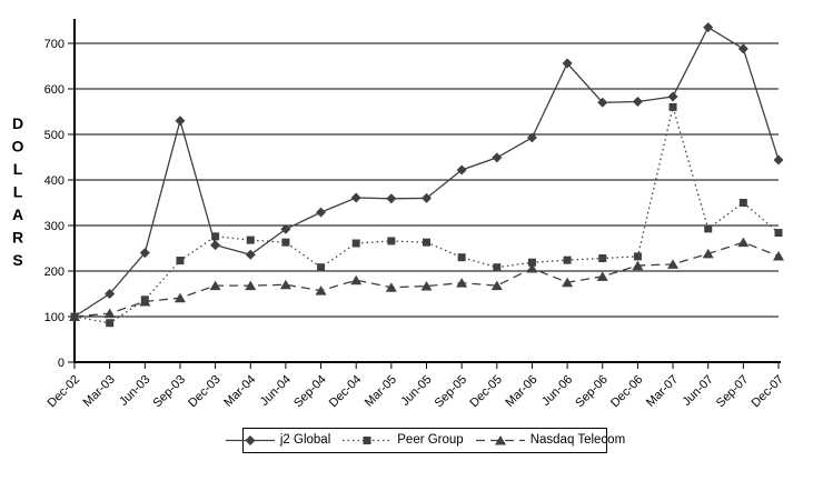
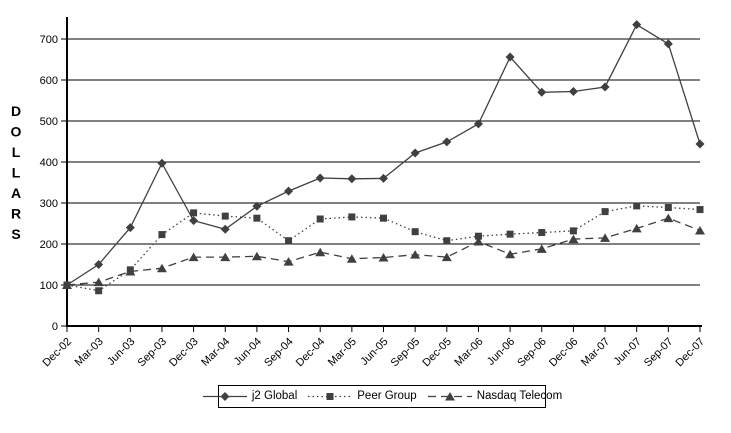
j2 Global/Sep-03: 530 -> 400
Peer Group/Mar-07: 560 -> 280
Peer Group/Sep-07: 350 -> 290
